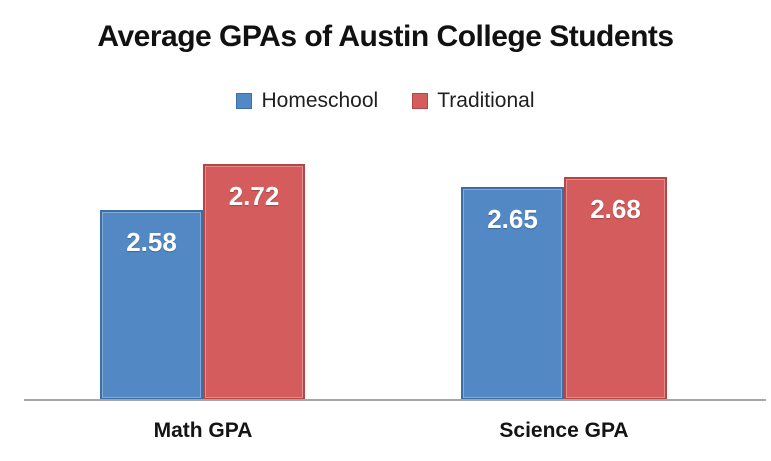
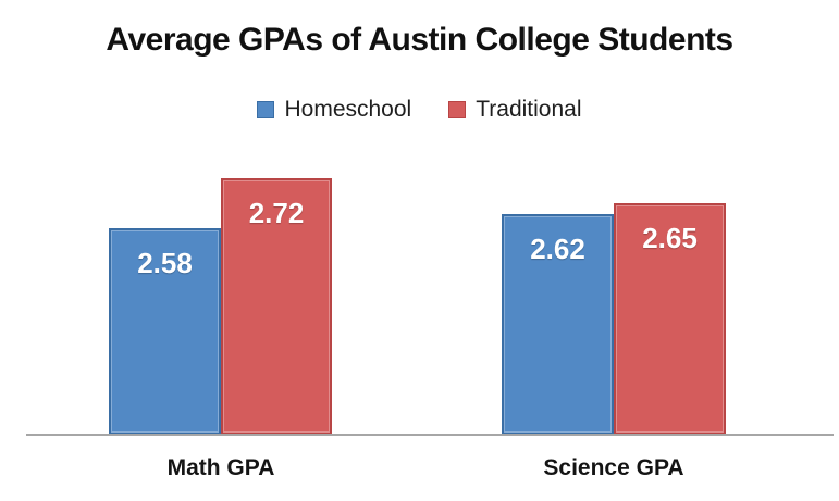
Homeschool/Science GPA: 2.65 -> 2.62
Traditional/Science GPA: 2.68 -> 2.65
